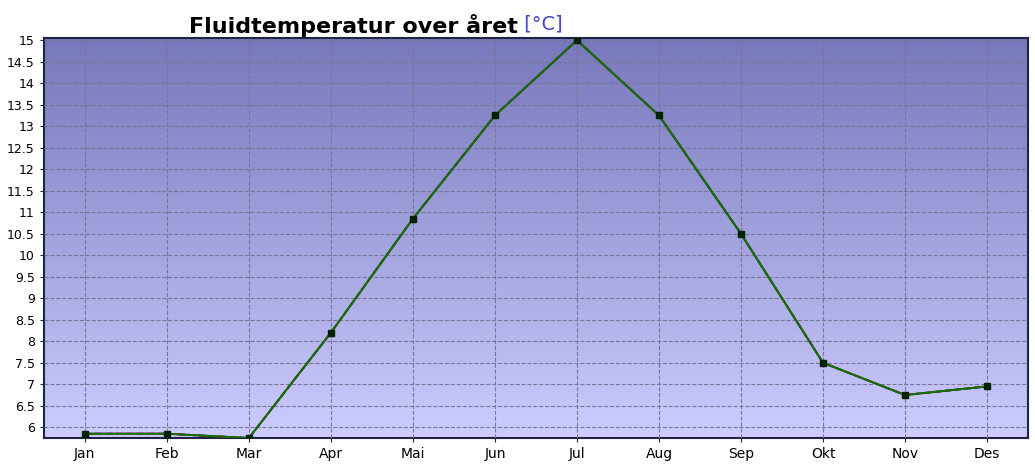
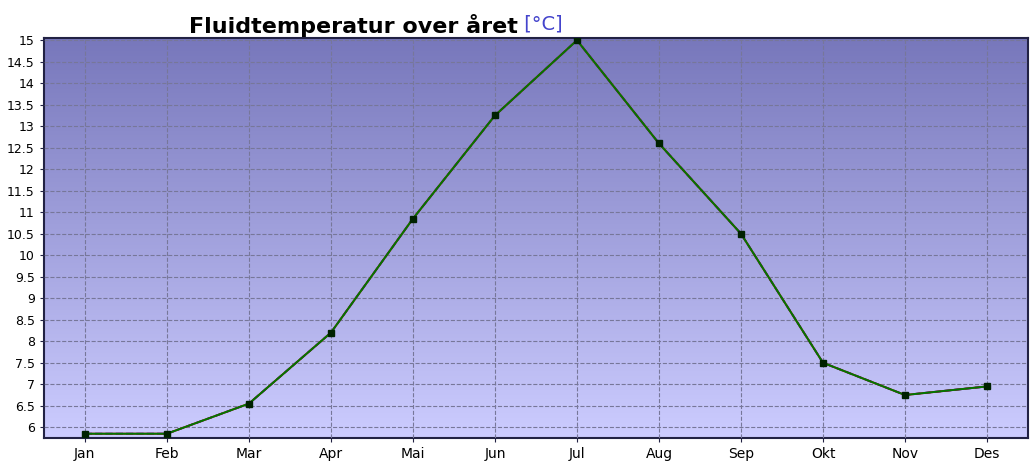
Mar: 5.75 -> 6.55
Aug: 13.25 -> 12.60
